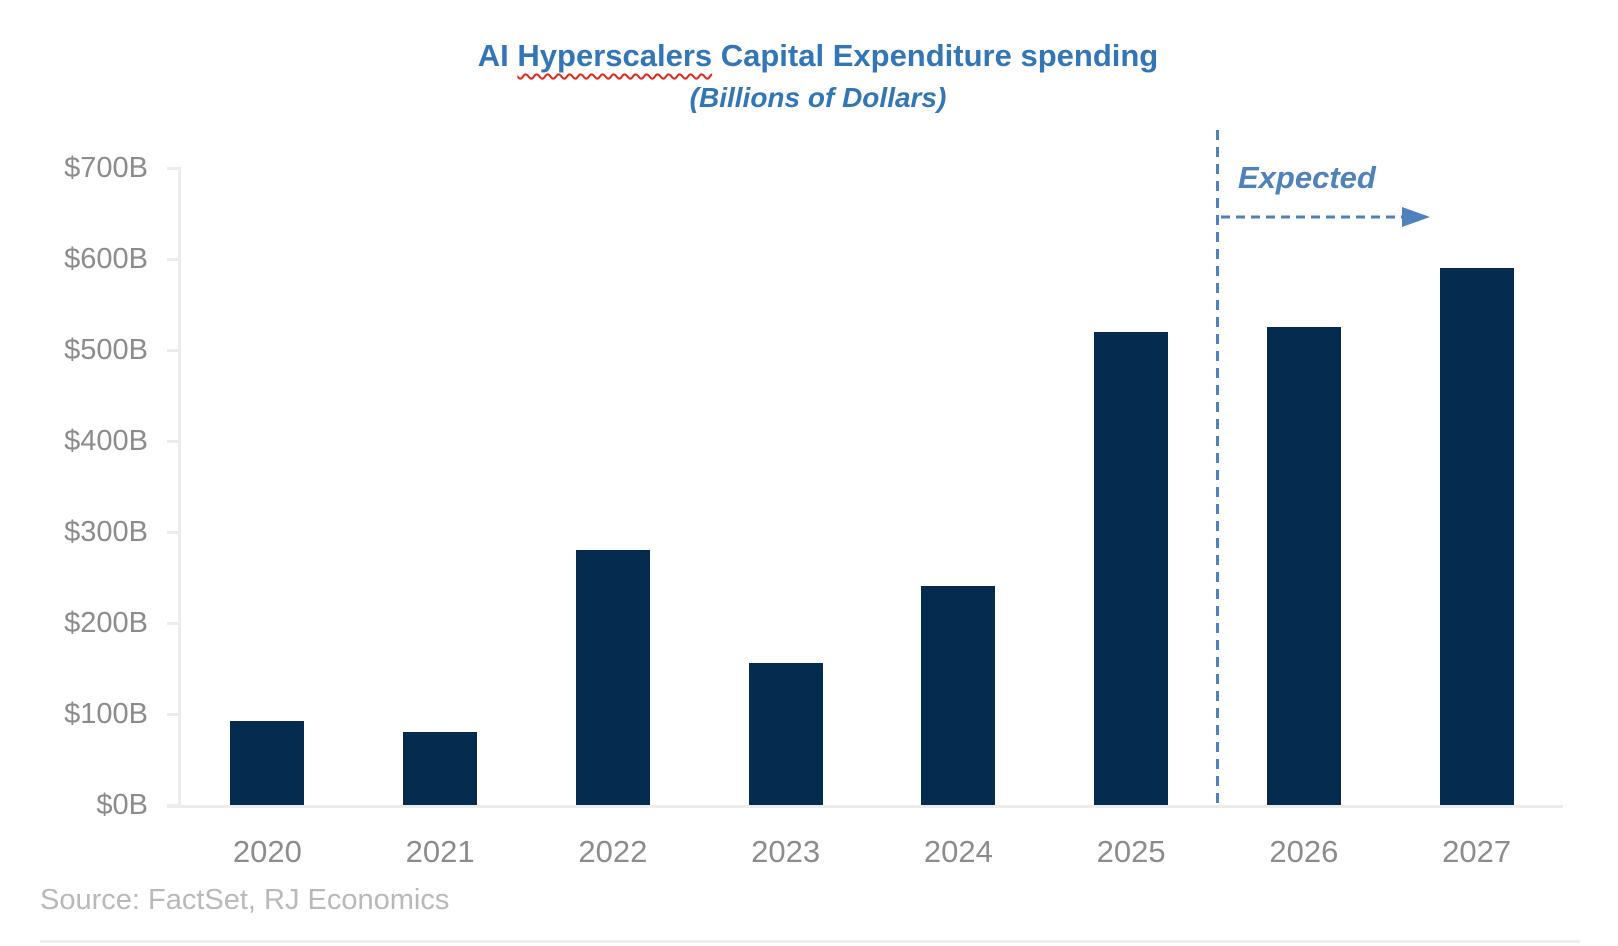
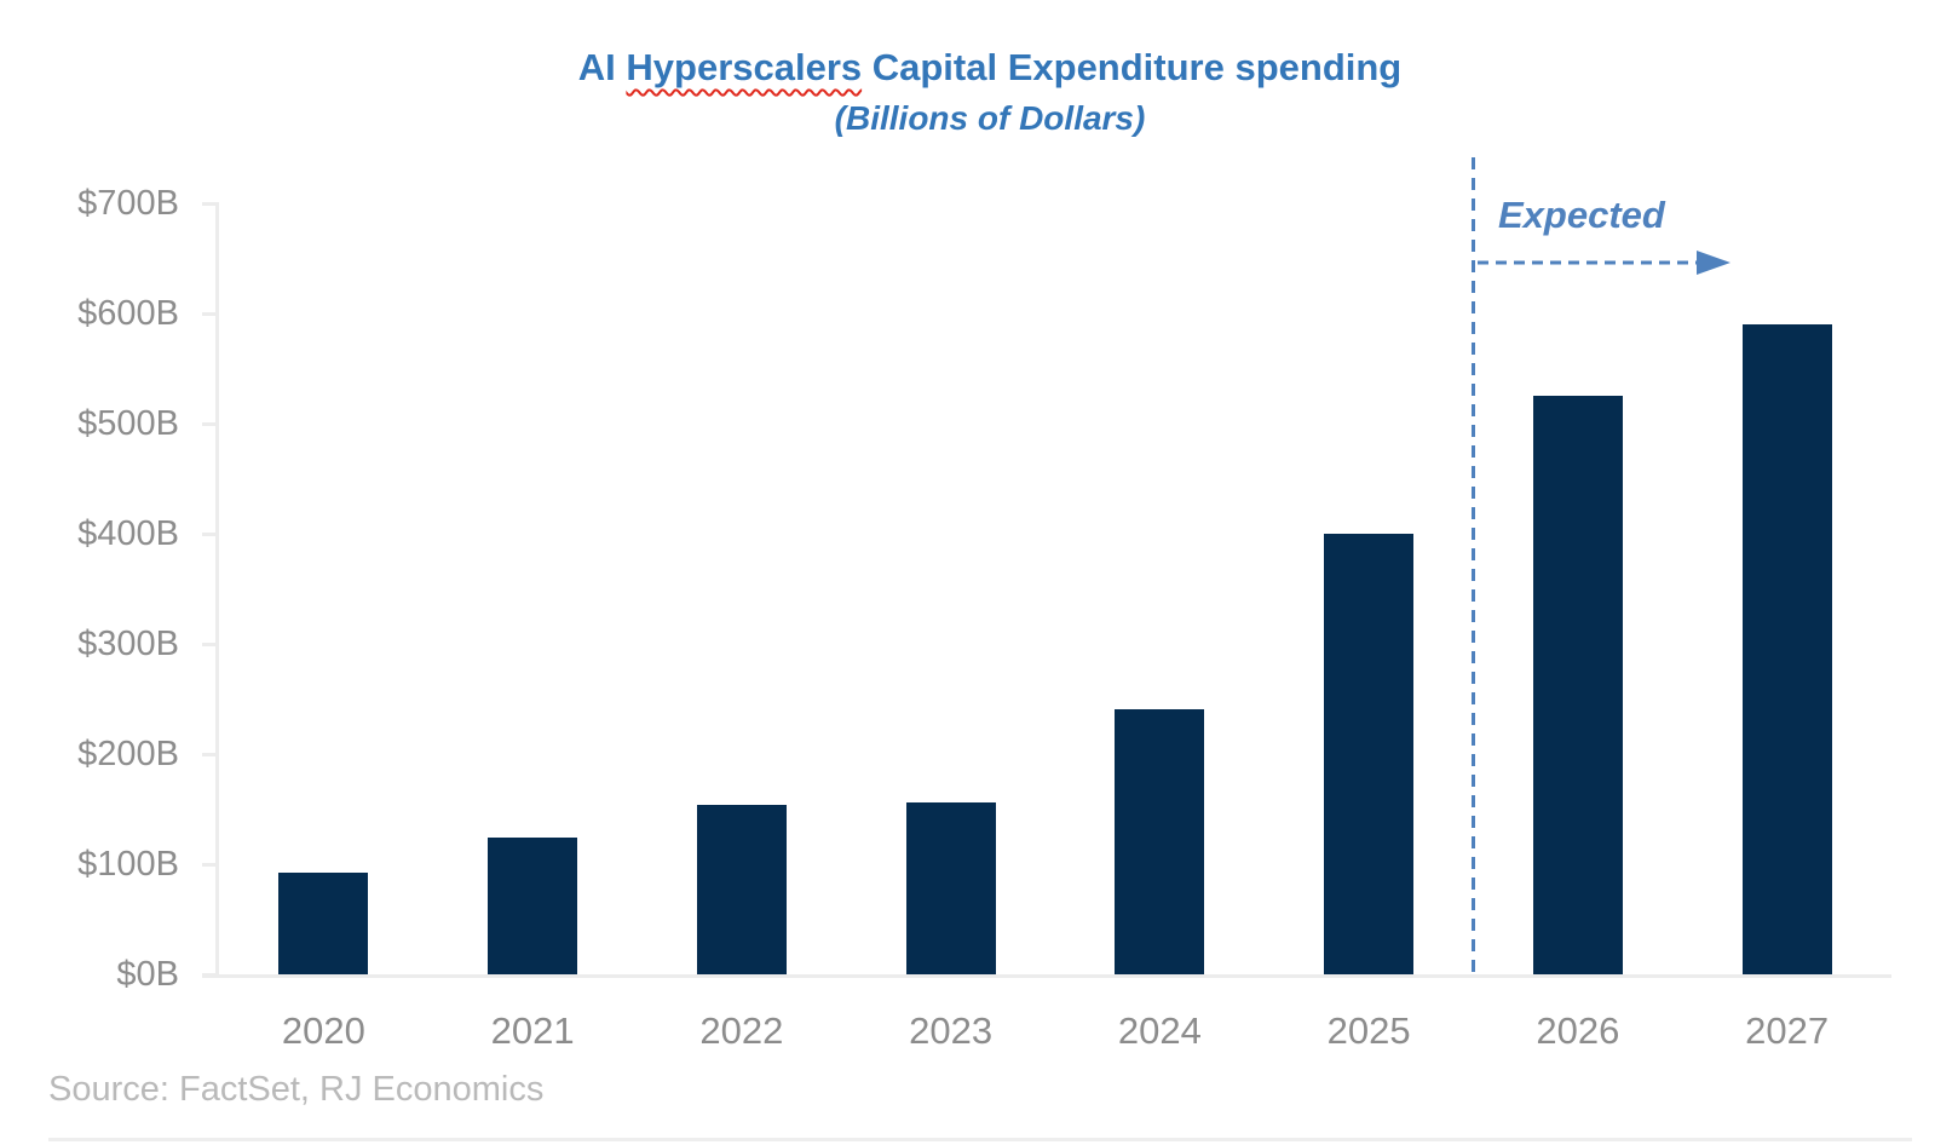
2021: $80B -> $120B
2022: $280B -> $150B
2025: $520B -> $400B
